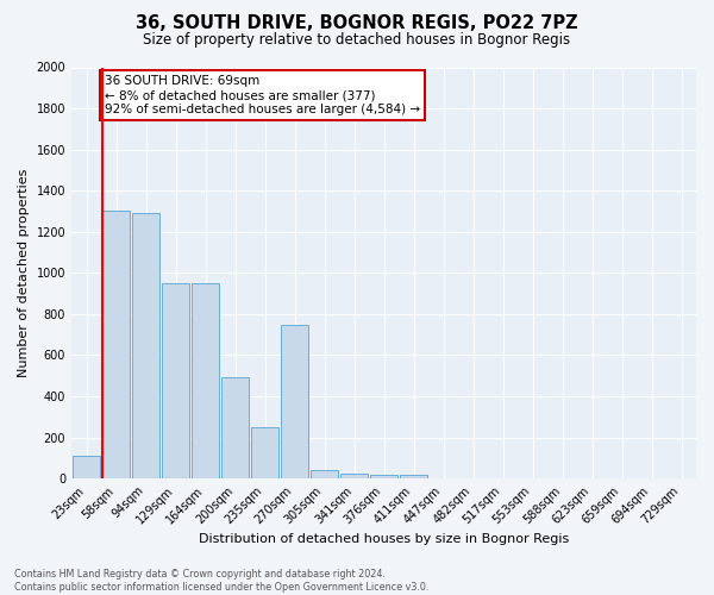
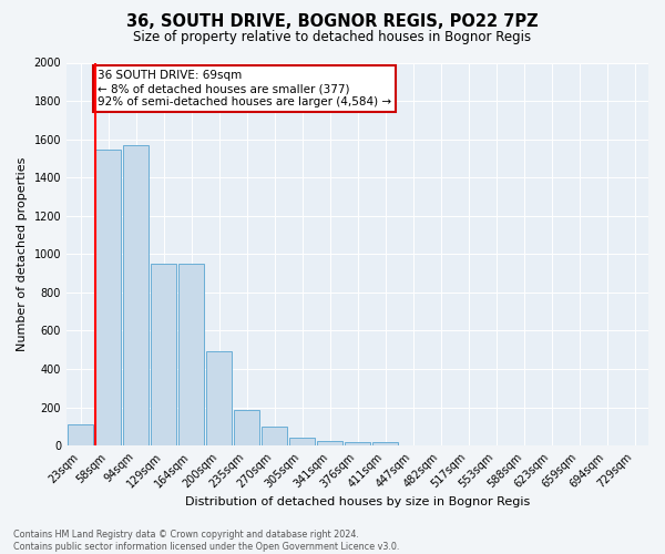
58sqm: 1300 -> 1540
94sqm: 1290 -> 1570
235sqm: 250 -> 180
270sqm: 750 -> 100
